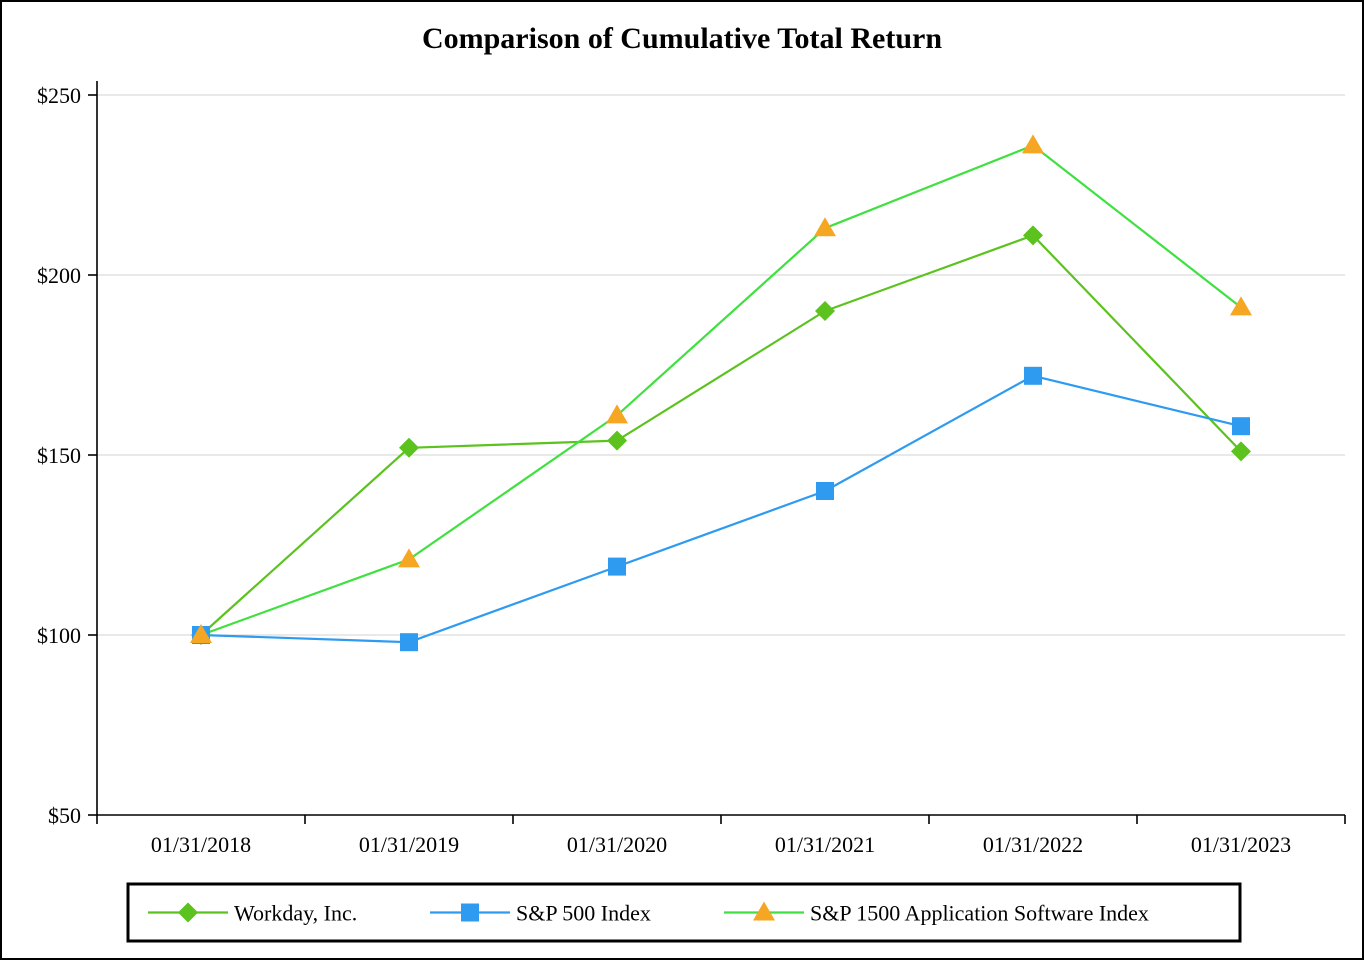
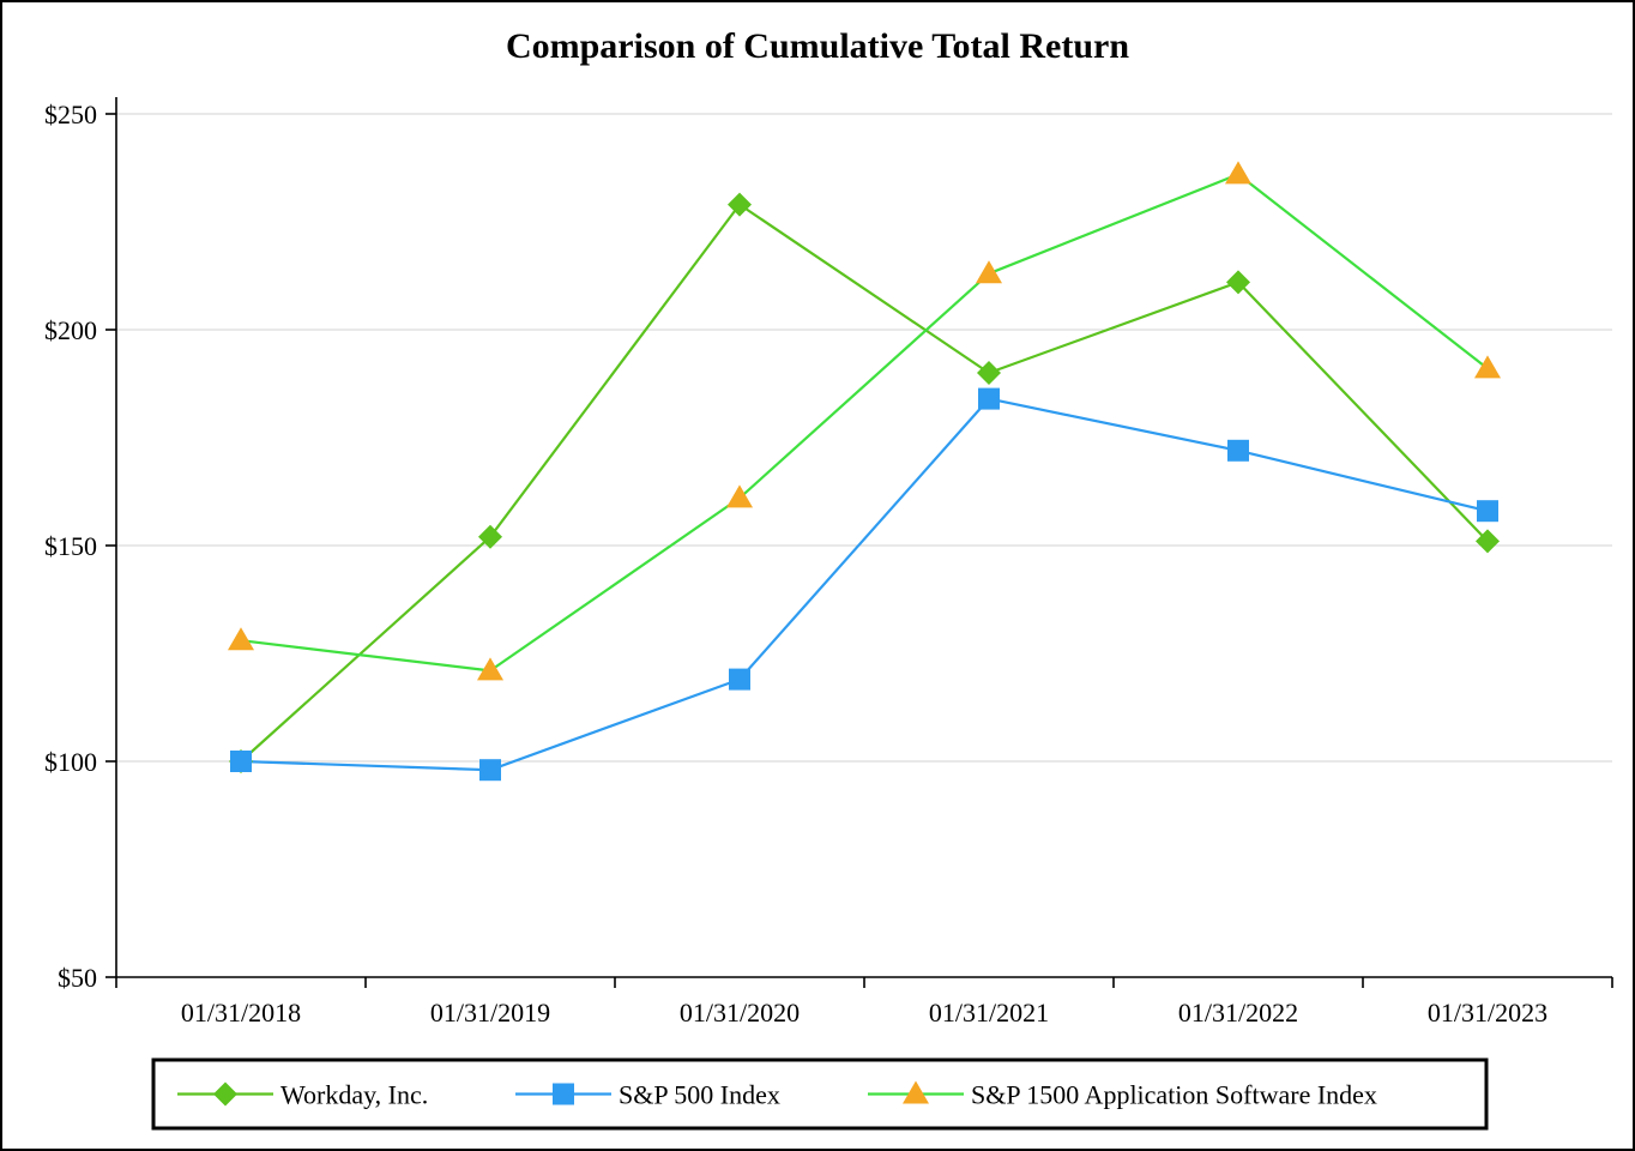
S&P 1500 Application Software Index/01/31/2018: $100 -> $128
Workday, Inc./01/31/2020: $154 -> $229
S&P 500 Index/01/31/2021: $140 -> $184
